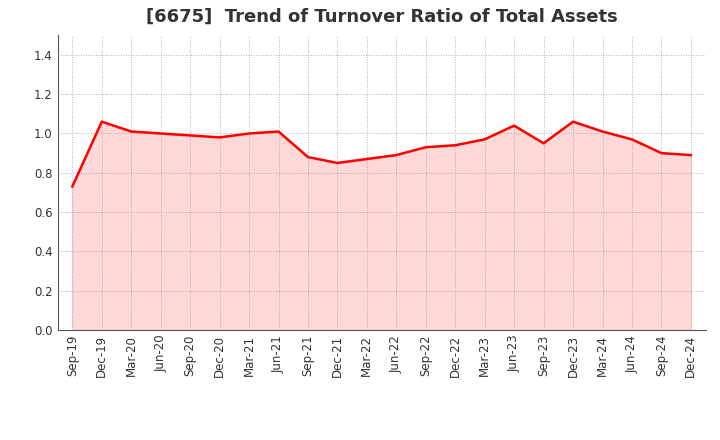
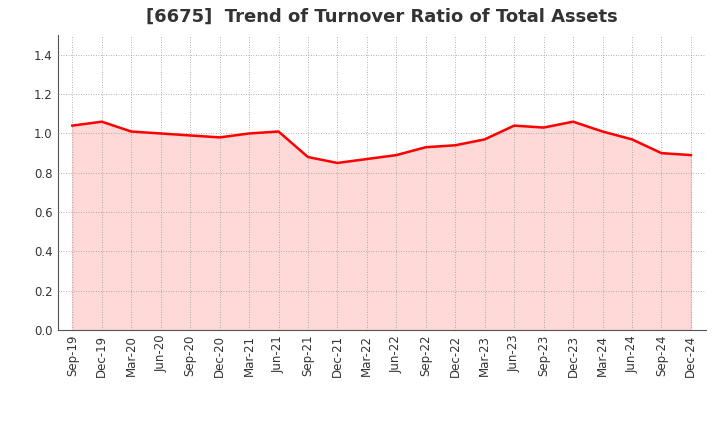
Sep-19: 0.73 -> 1.04
Sep-23: 0.95 -> 1.03
